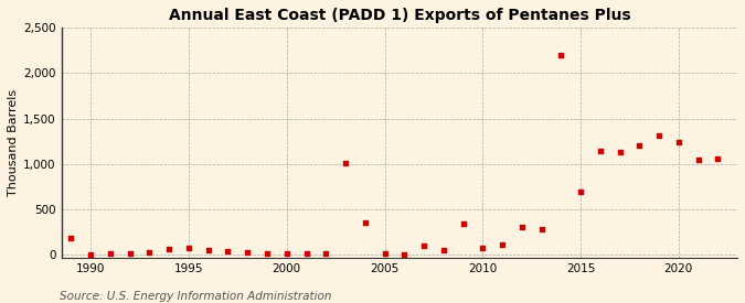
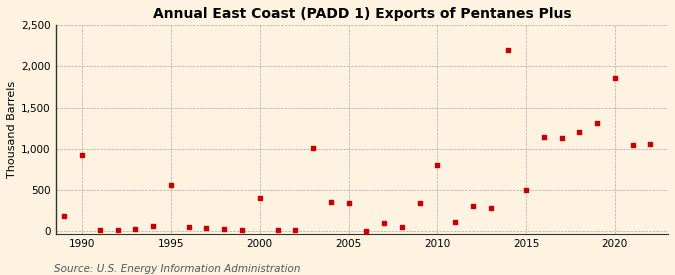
1990: 10 -> 920
1995: 80 -> 560
2000: 20 -> 400
2005: 20 -> 340
2010: 80 -> 800
2015: 690 -> 500
2020: 1,240 -> 1,860
